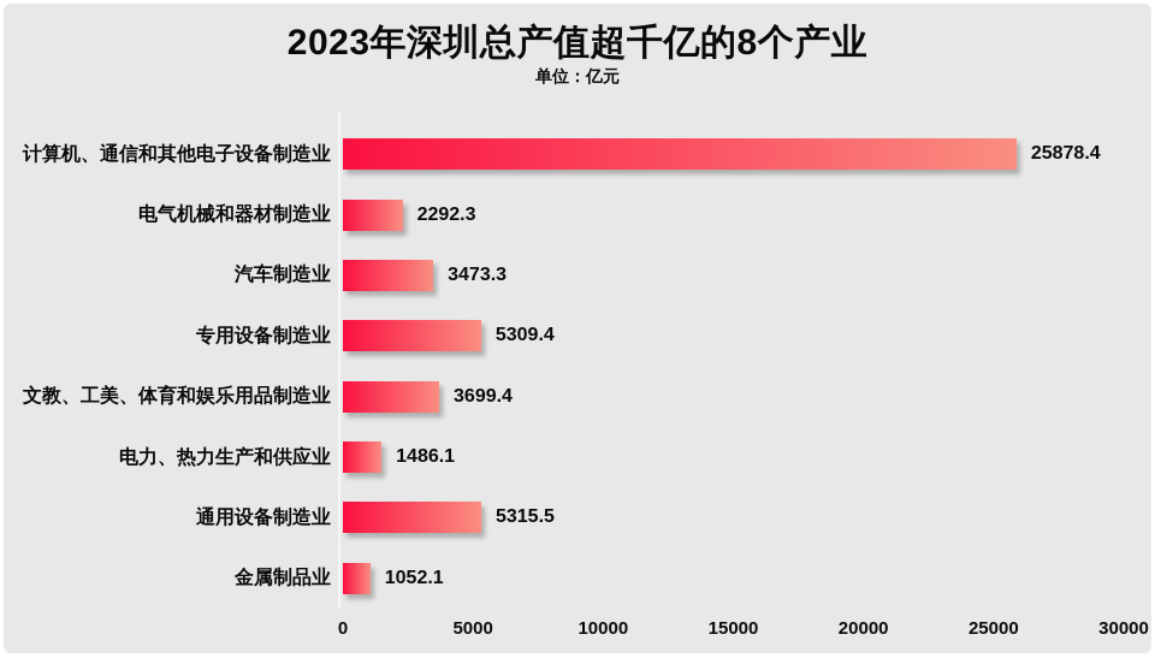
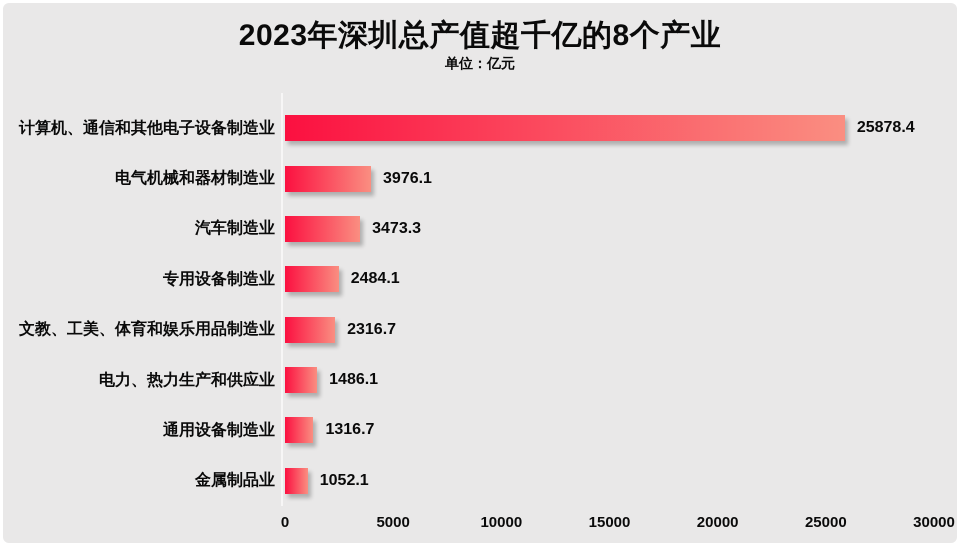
电气机械和器材制造业: 2292.3 -> 3976.1
专用设备制造业: 5309.4 -> 2484.1
文教、工美、体育和娱乐用品制造业: 3699.4 -> 2316.7
通用设备制造业: 5315.5 -> 1316.7
